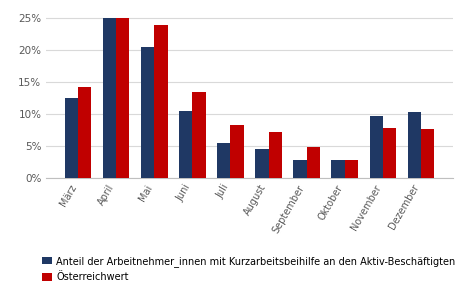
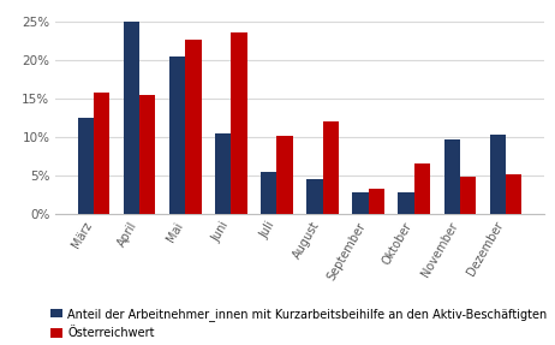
Österreichwert/März: 14.2% -> 15.8%
Österreichwert/April: 25.0% -> 15.4%
Österreichwert/Mai: 23.9% -> 22.6%
Österreichwert/Juni: 13.5% -> 23.6%
Österreichwert/Juli: 8.3% -> 10.2%
Österreichwert/August: 7.2% -> 12.0%
Österreichwert/September: 4.8% -> 3.2%
Österreichwert/Oktober: 2.8% -> 6.6%
Österreichwert/November: 7.8% -> 4.8%
Österreichwert/Dezember: 7.6% -> 5.2%
